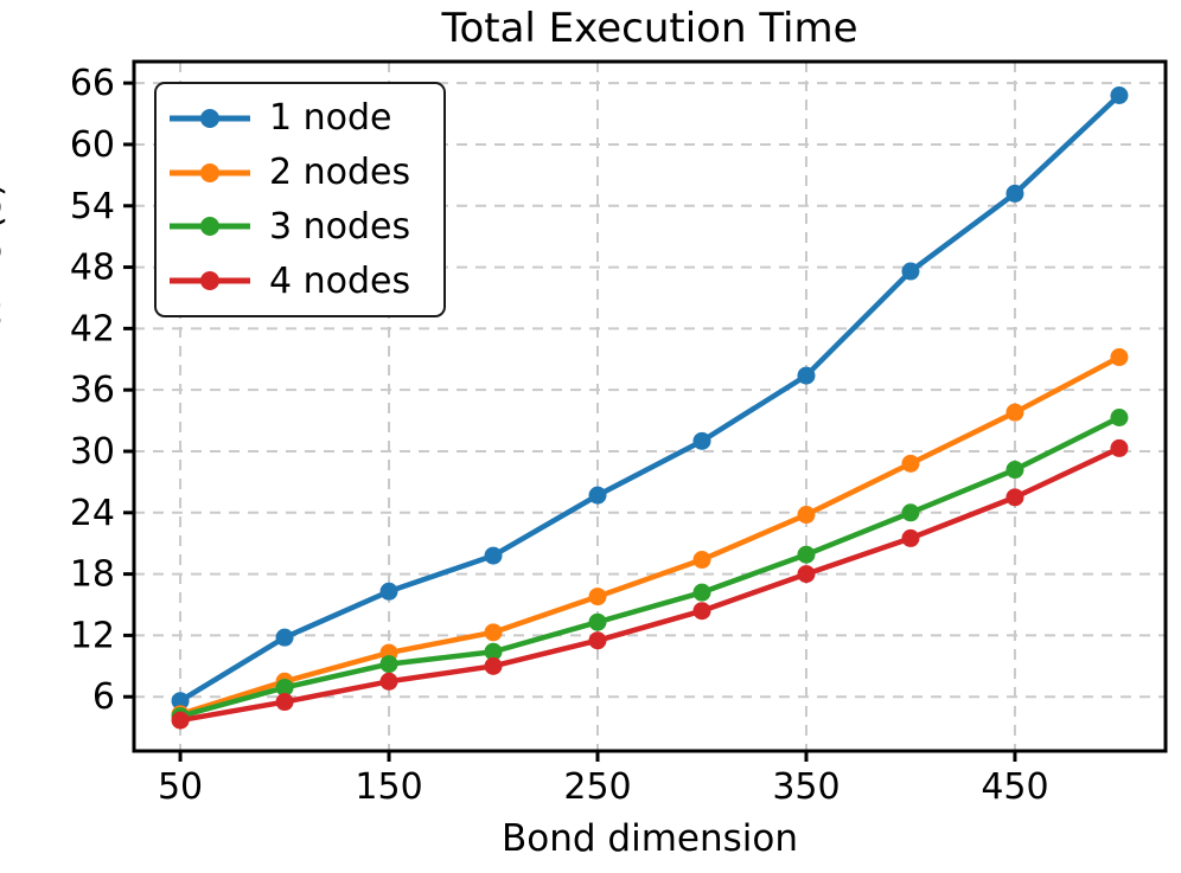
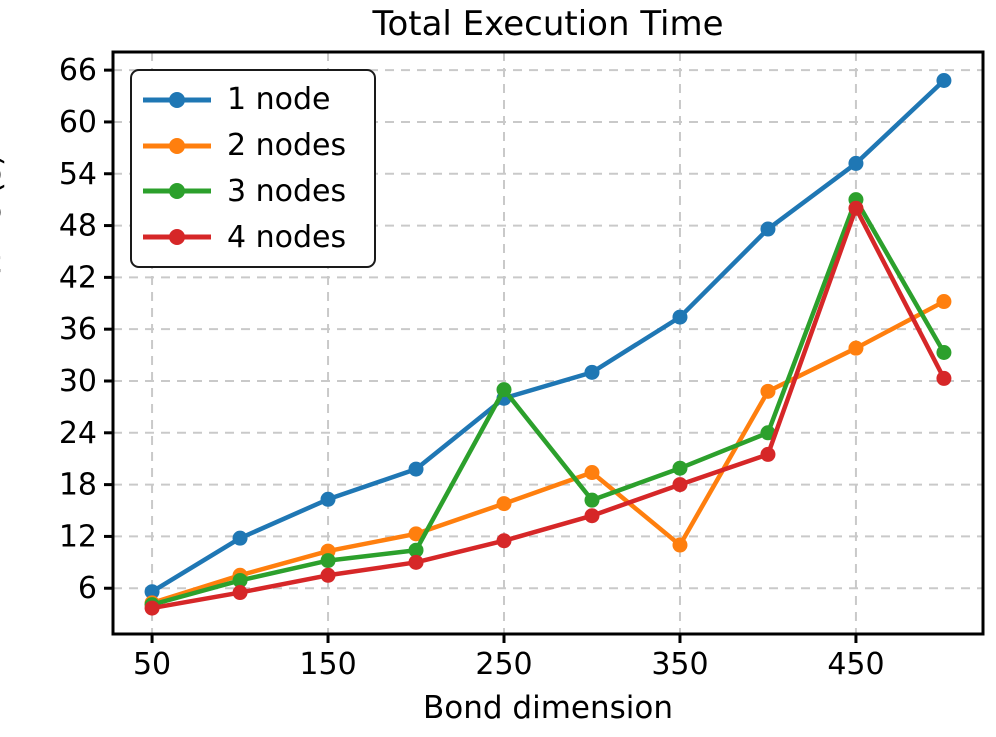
1 node/250: 26 -> 28
3 nodes/250: 13 -> 29
2 nodes/350: 24 -> 11
3 nodes/450: 28 -> 51
4 nodes/450: 26 -> 50
